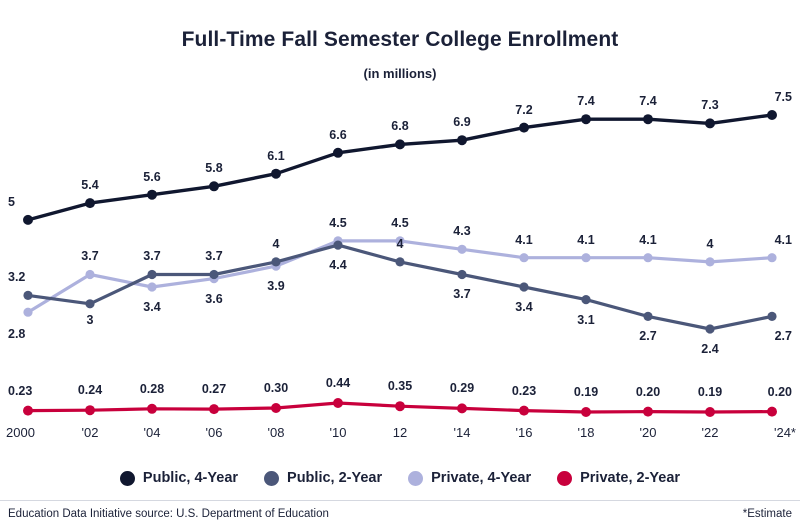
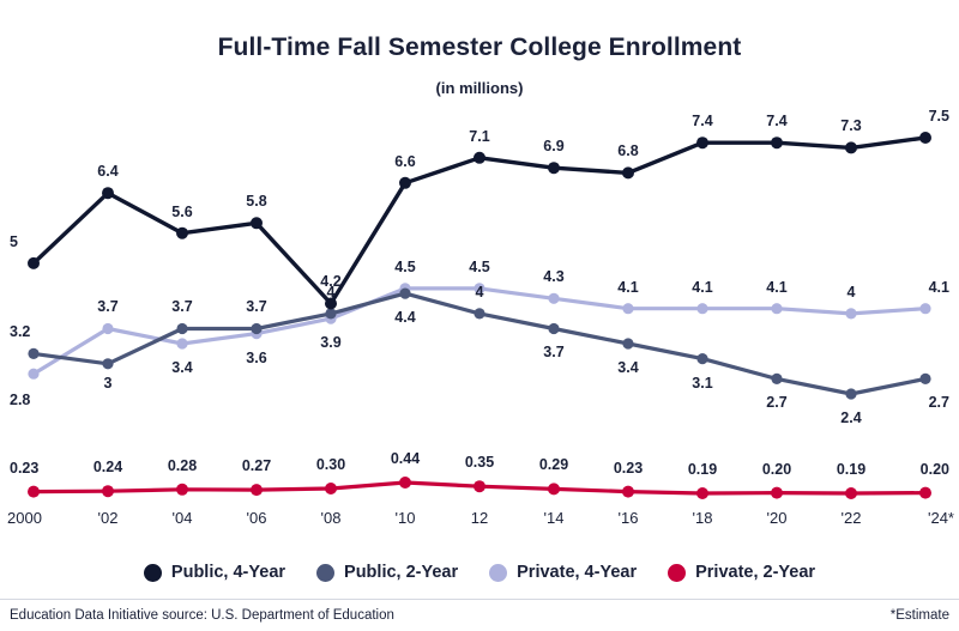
Public, 4-Year/'02: 5.4 -> 6.4
Public, 4-Year/'08: 6.1 -> 4.2
Public, 4-Year/12: 6.8 -> 7.1
Public, 4-Year/'16: 7.2 -> 6.8
